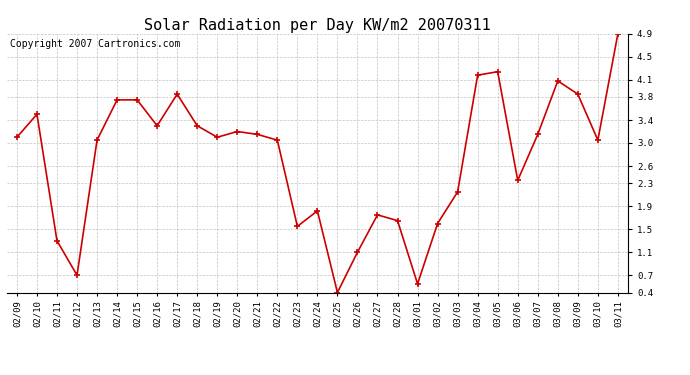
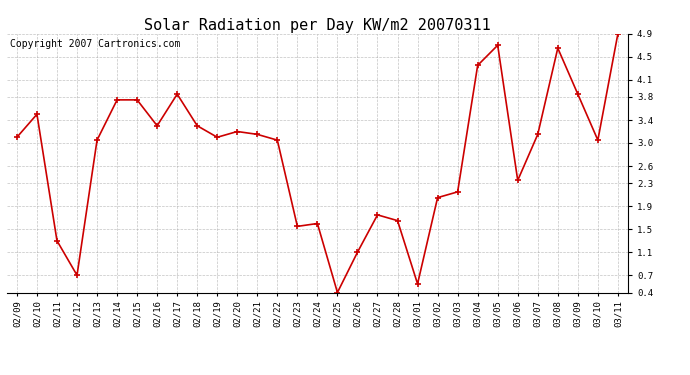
02/24: 1.82 -> 1.60
03/02: 1.60 -> 2.05
03/04: 4.18 -> 4.35
03/05: 4.24 -> 4.70
03/08: 4.08 -> 4.65
